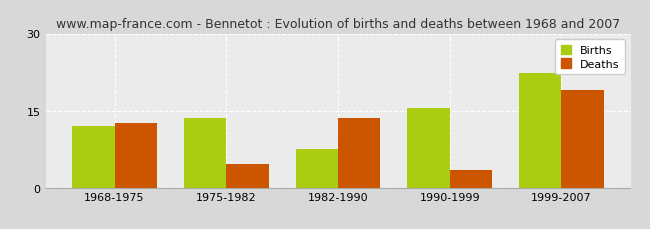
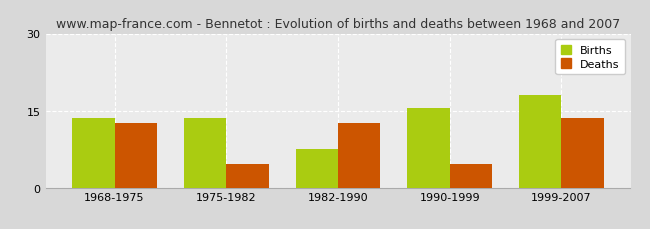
Births/1968-1975: 12.0 -> 13.5
Deaths/1982-1990: 13.6 -> 12.5
Deaths/1990-1999: 3.4 -> 4.5
Births/1999-2007: 22.4 -> 18.0
Deaths/1999-2007: 19.0 -> 13.5
